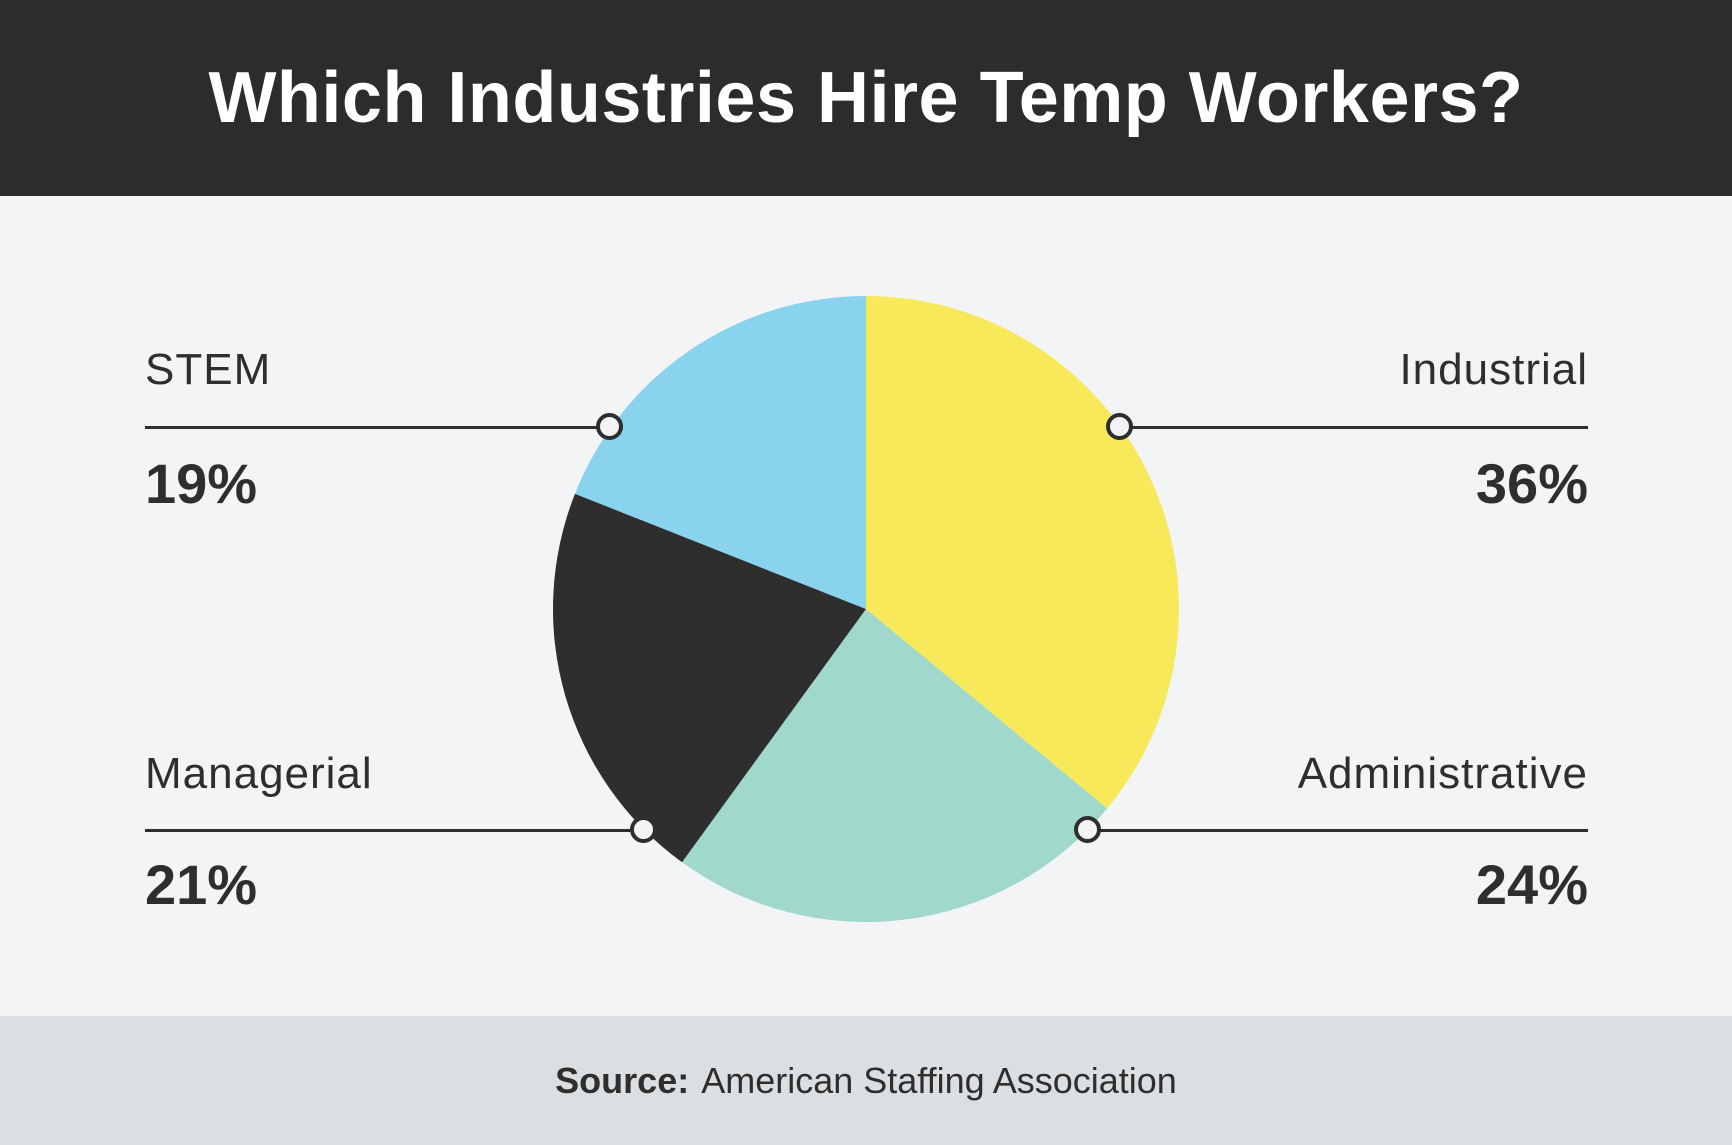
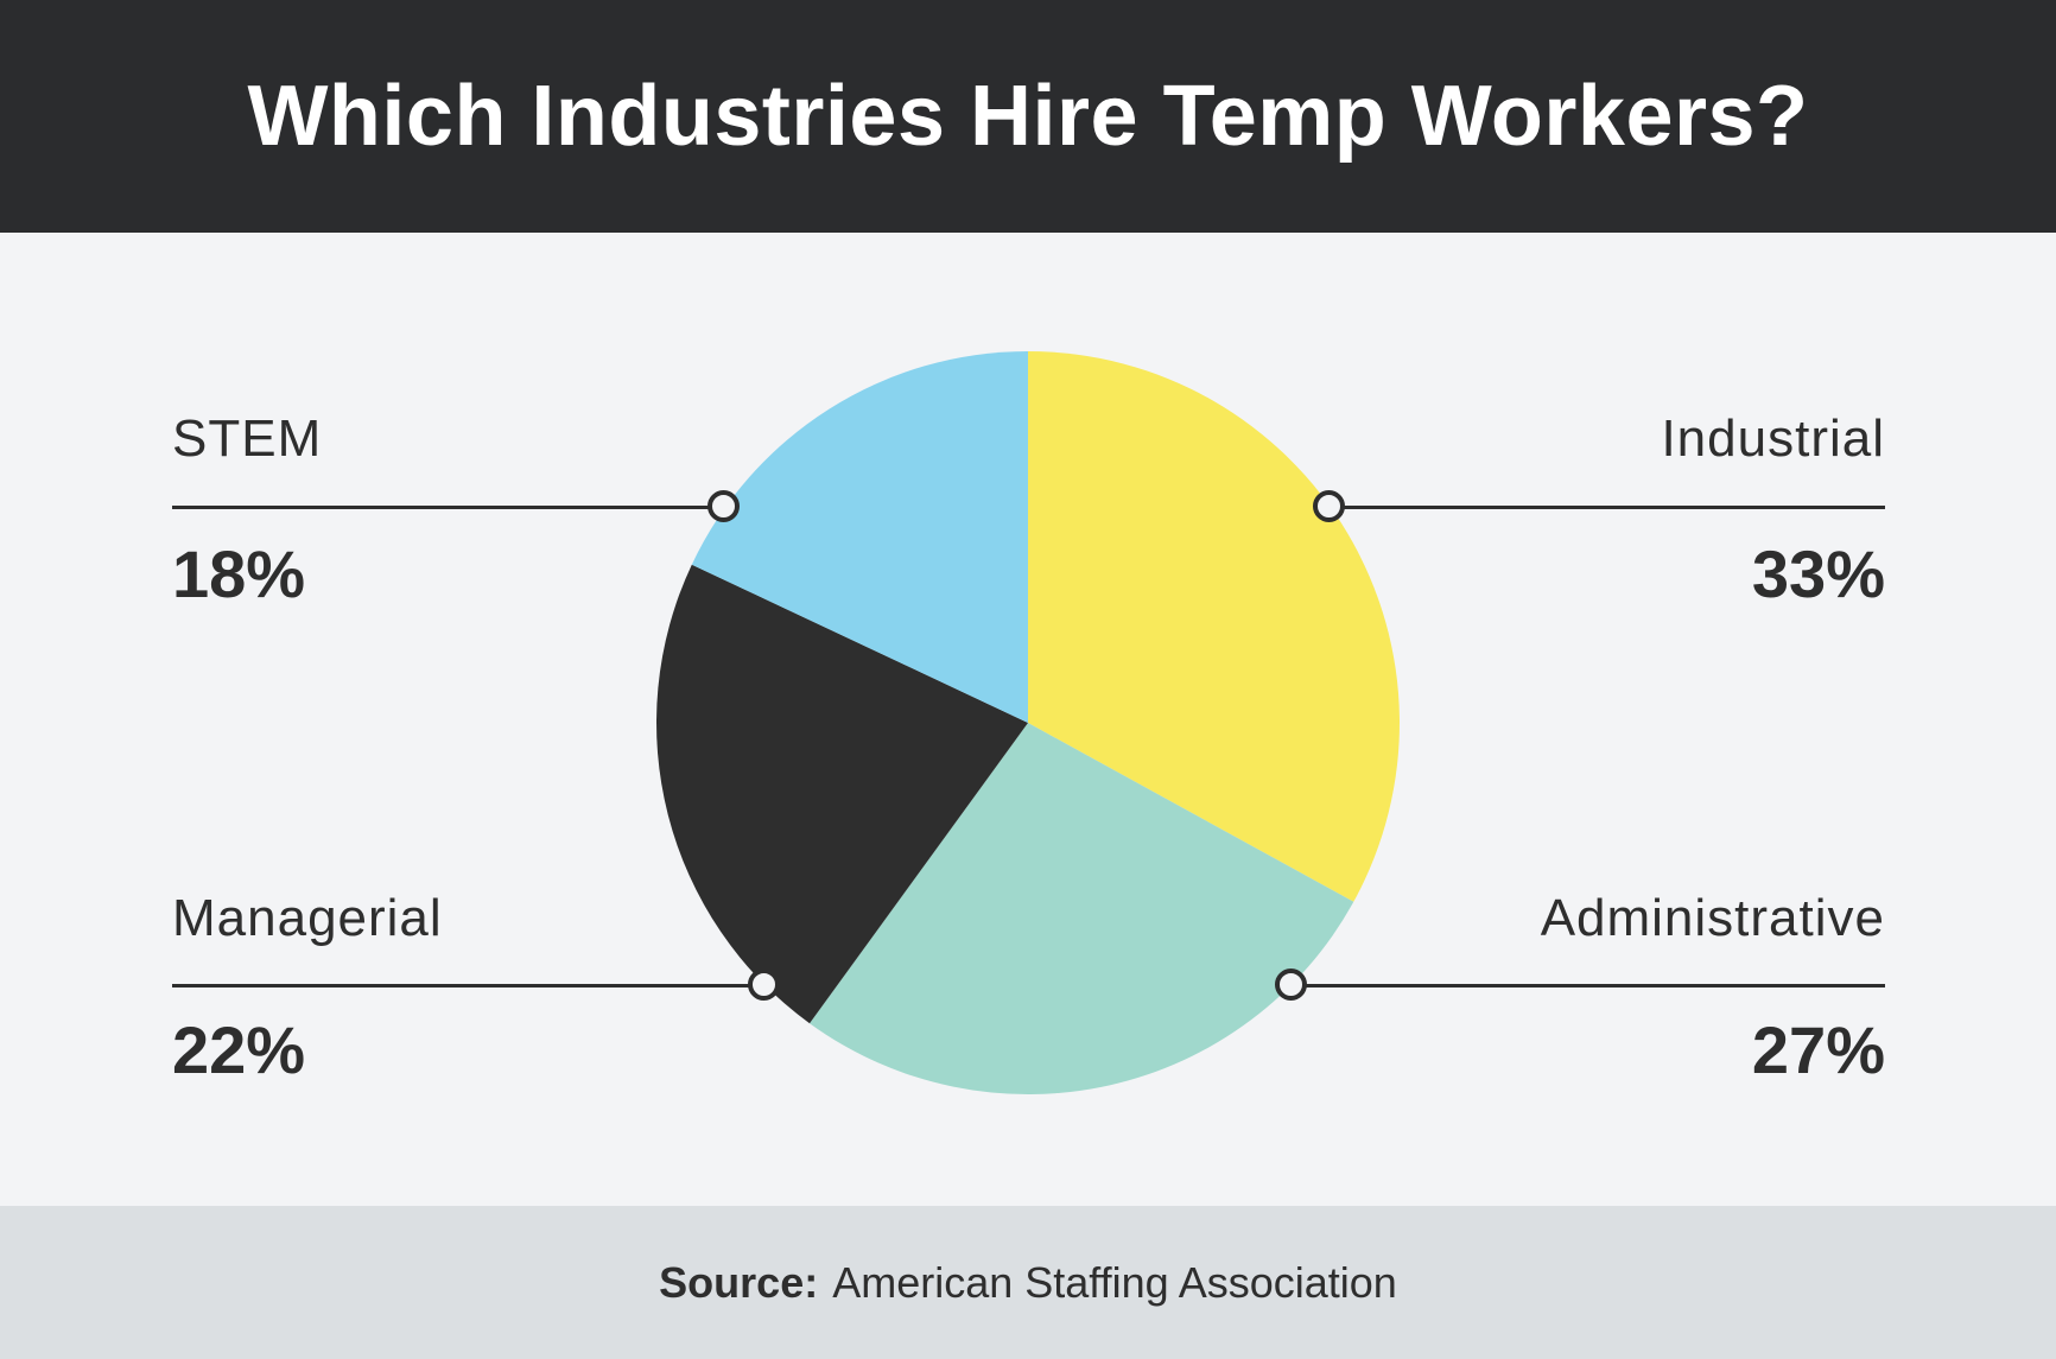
Industrial: 36% -> 33%
Administrative: 24% -> 27%
Managerial: 21% -> 22%
STEM: 19% -> 18%
